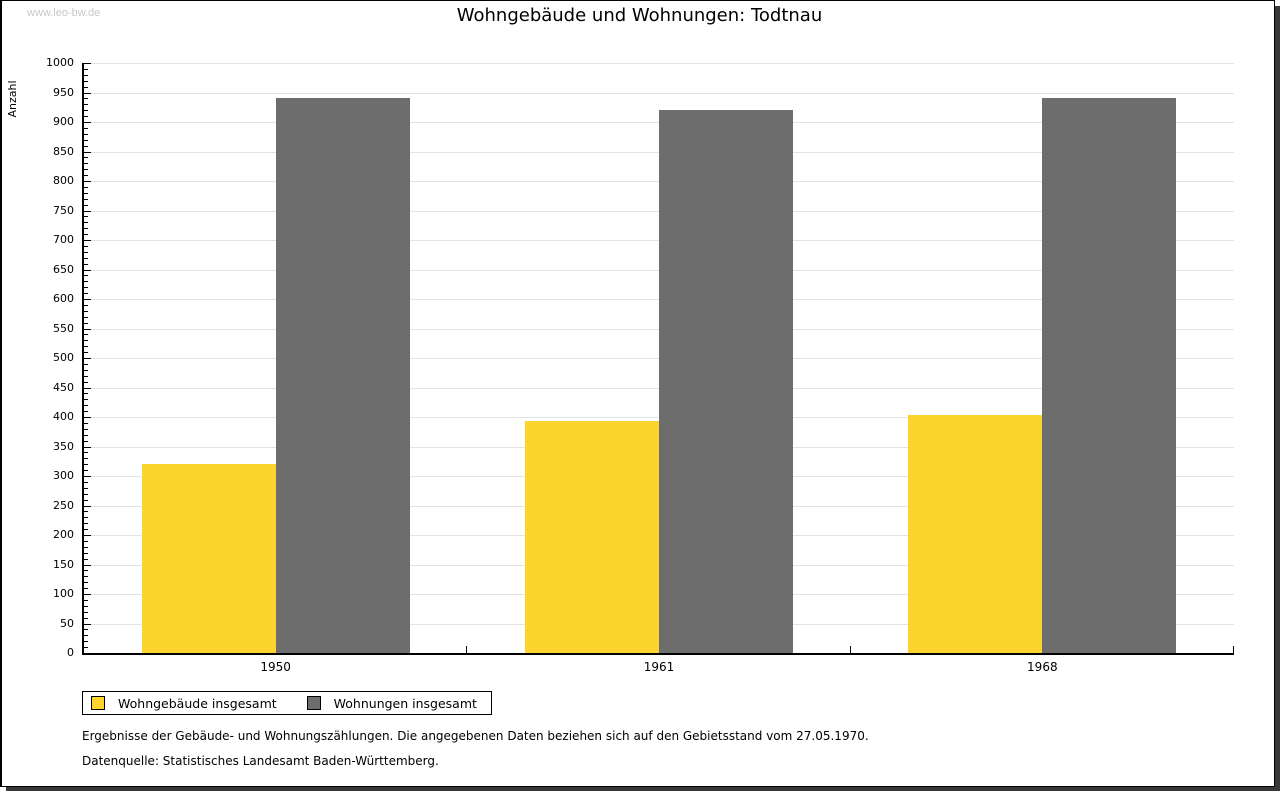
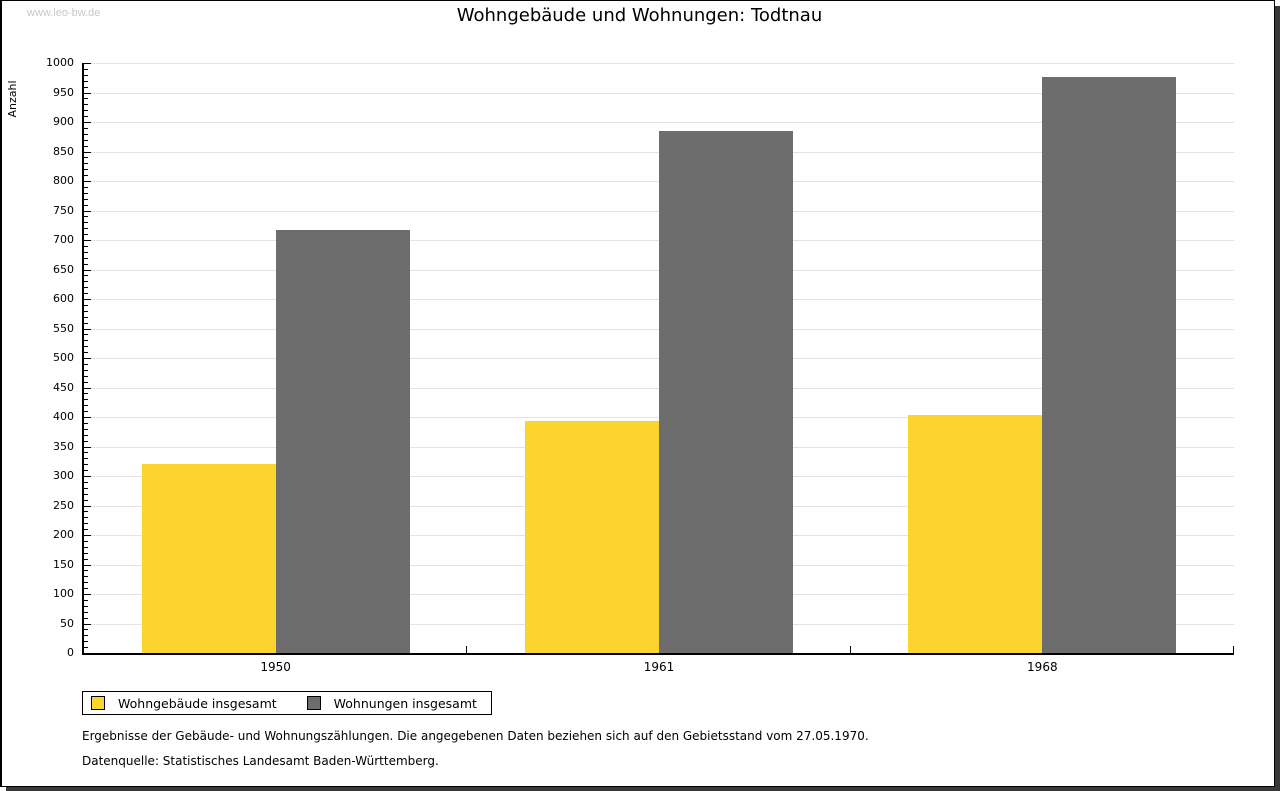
Wohnungen insgesamt/1950: 940 -> 720
Wohnungen insgesamt/1961: 920 -> 880
Wohnungen insgesamt/1968: 940 -> 980
